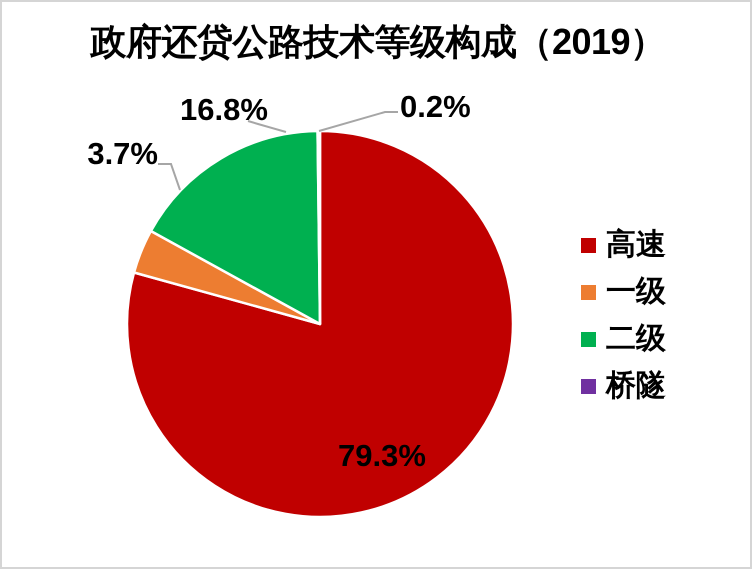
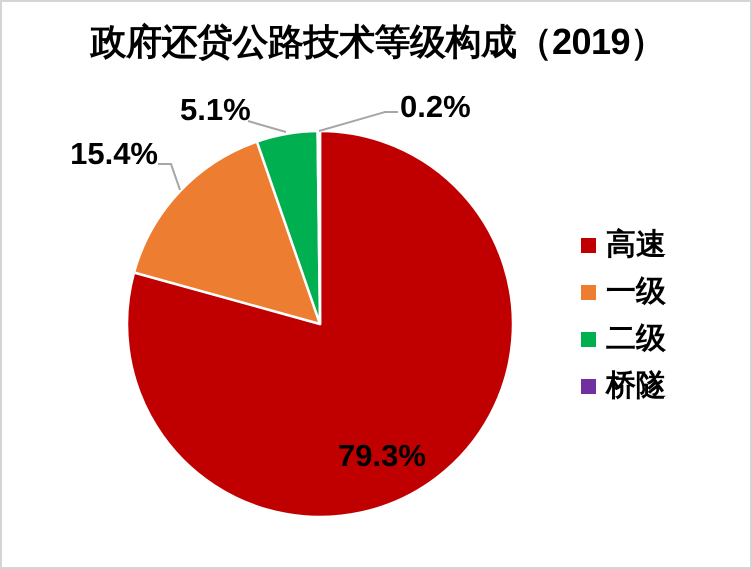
一级: 3.7% -> 15.4%
二级: 16.8% -> 5.1%
